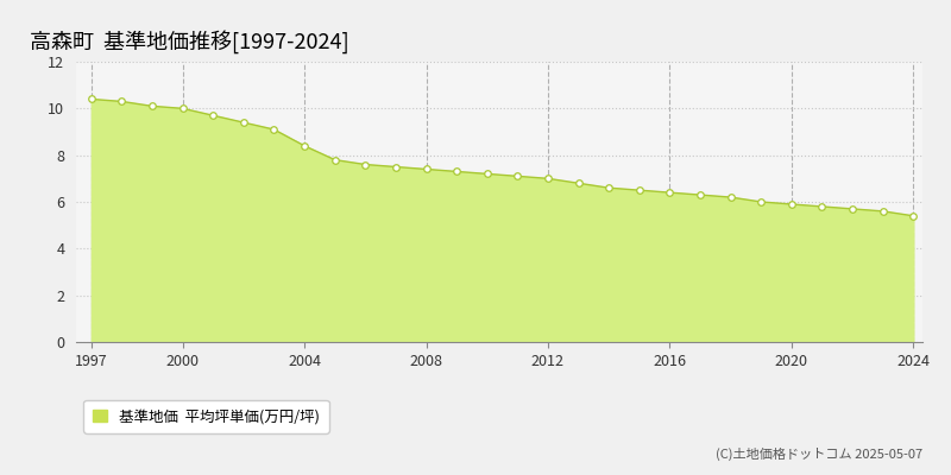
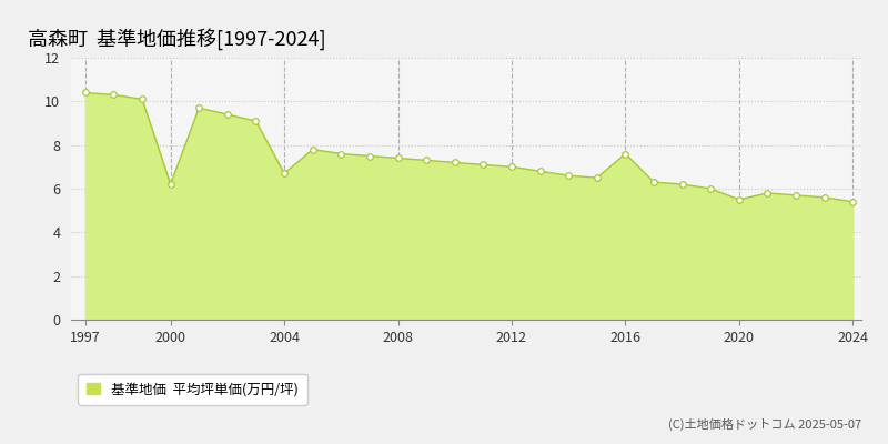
2000: 10.0 -> 6.2
2004: 8.4 -> 6.7
2016: 6.4 -> 7.6
2020: 5.9 -> 5.5
